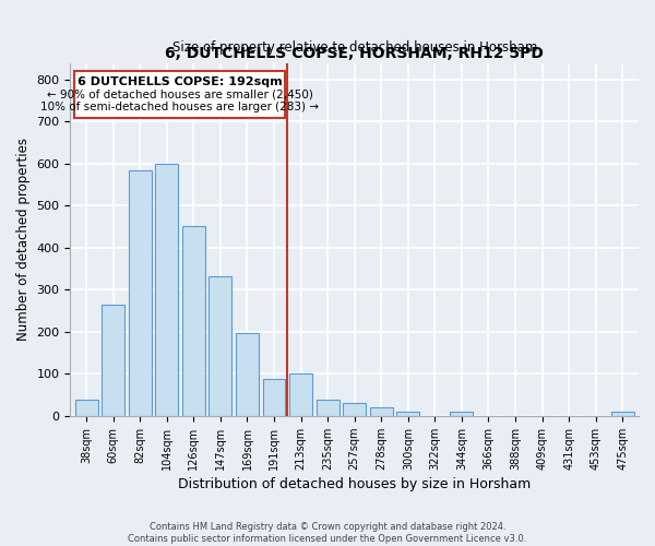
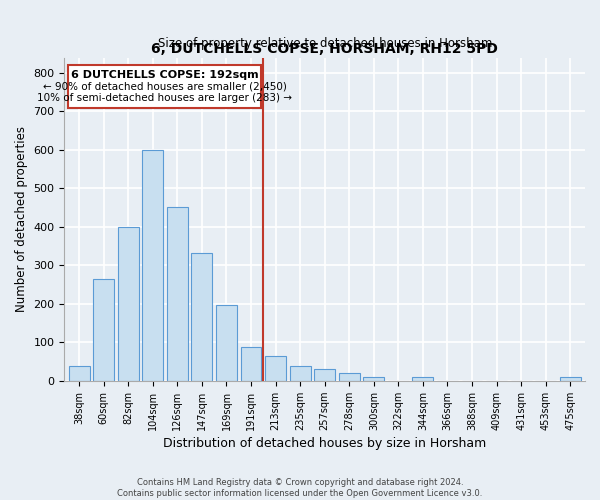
82sqm: 585 -> 400
213sqm: 100 -> 65
